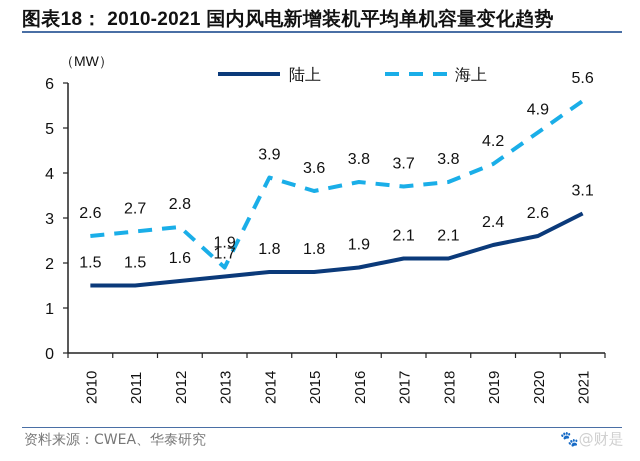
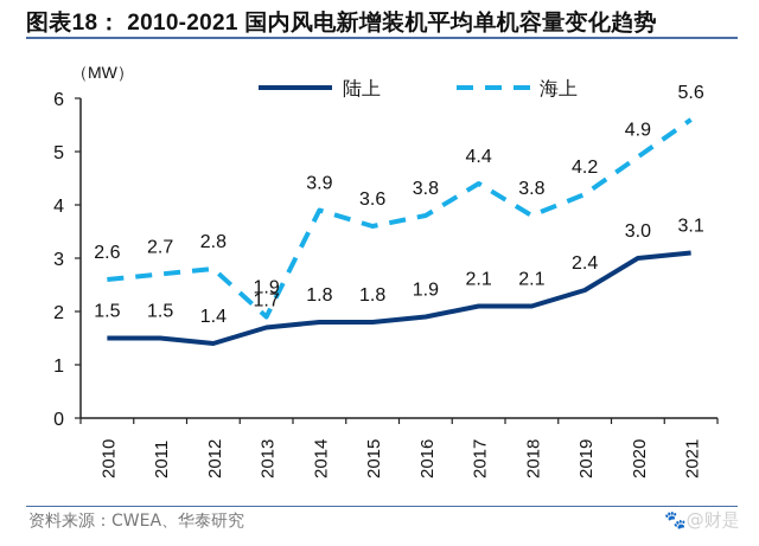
陆上/2012: 1.6 -> 1.4
海上/2017: 3.7 -> 4.4
陆上/2020: 2.6 -> 3.0
